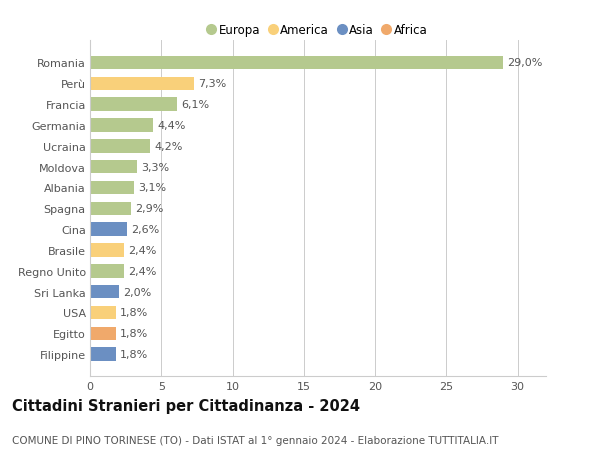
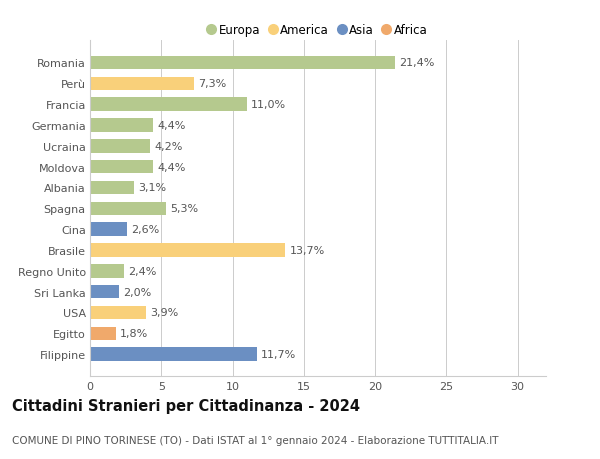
Romania: 29,0% -> 21,4%
Francia: 6,1% -> 11,0%
Moldova: 3,3% -> 4,4%
Spagna: 2,9% -> 5,3%
Brasile: 2,4% -> 13,7%
USA: 1,8% -> 3,9%
Filippine: 1,8% -> 11,7%
